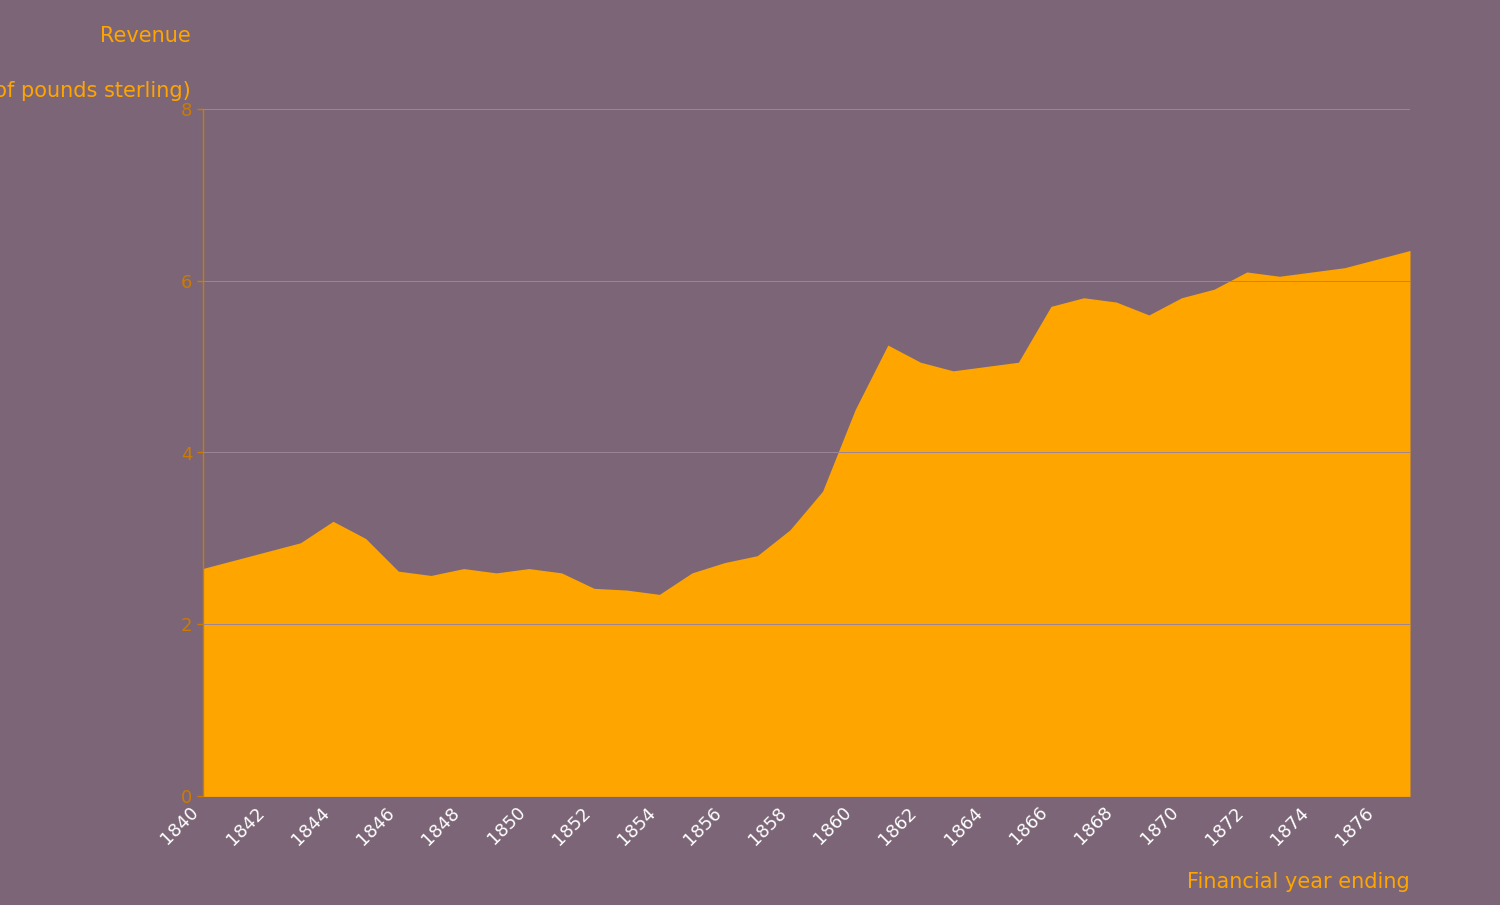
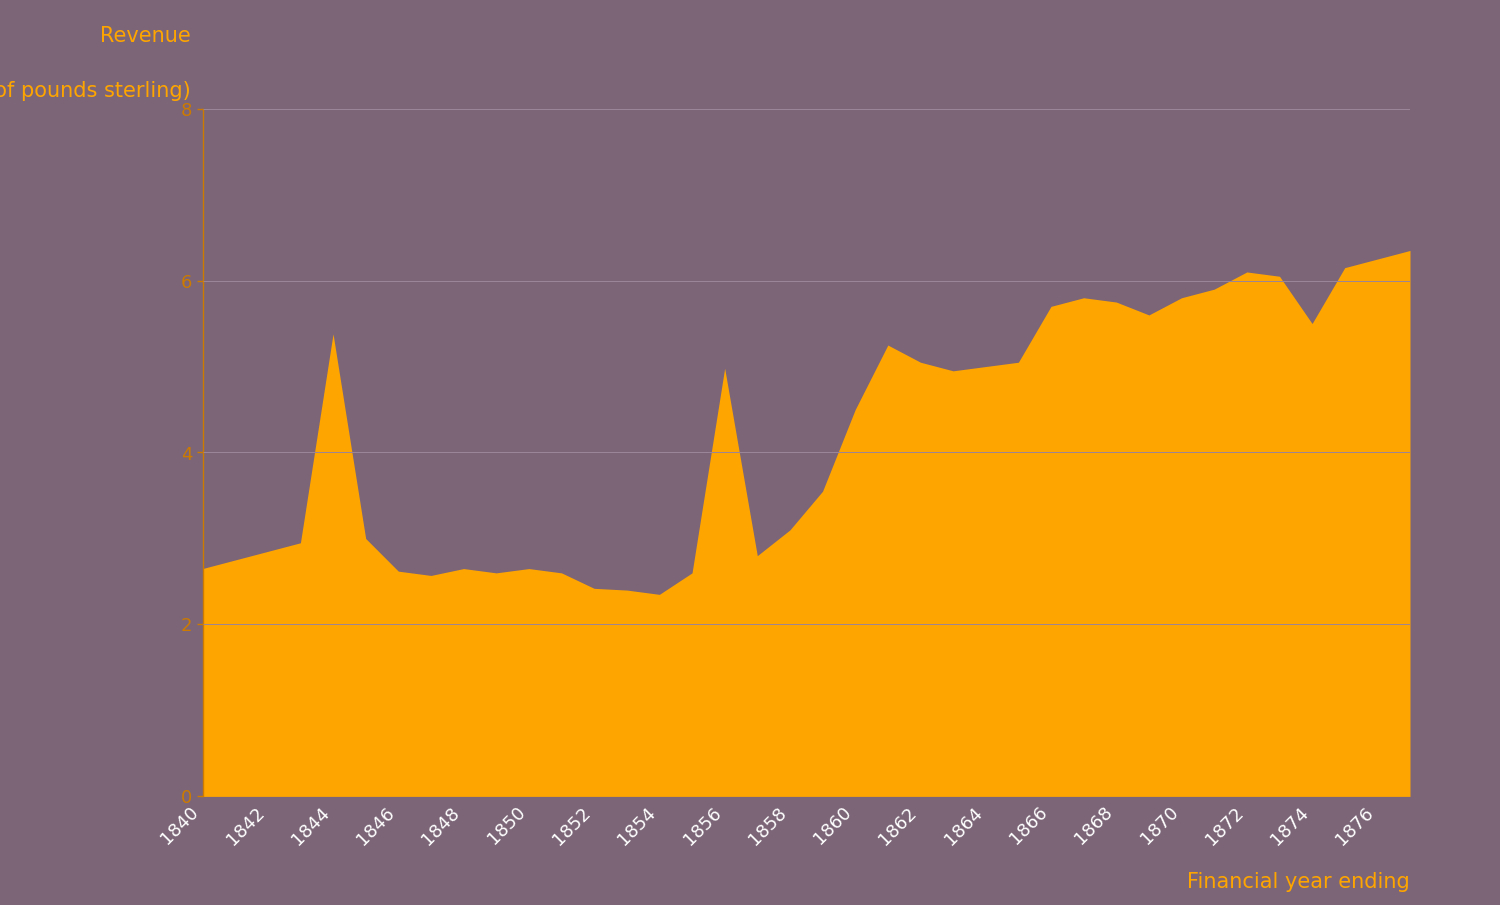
1844: 3.20 -> 5.38
1856: 2.72 -> 4.98
1874: 6.10 -> 5.50
